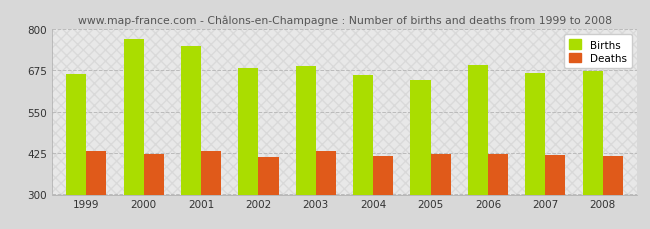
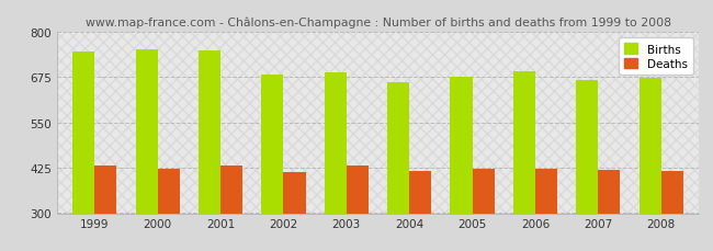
Births/1999: 665 -> 745
Births/2000: 770 -> 750
Births/2005: 645 -> 676
